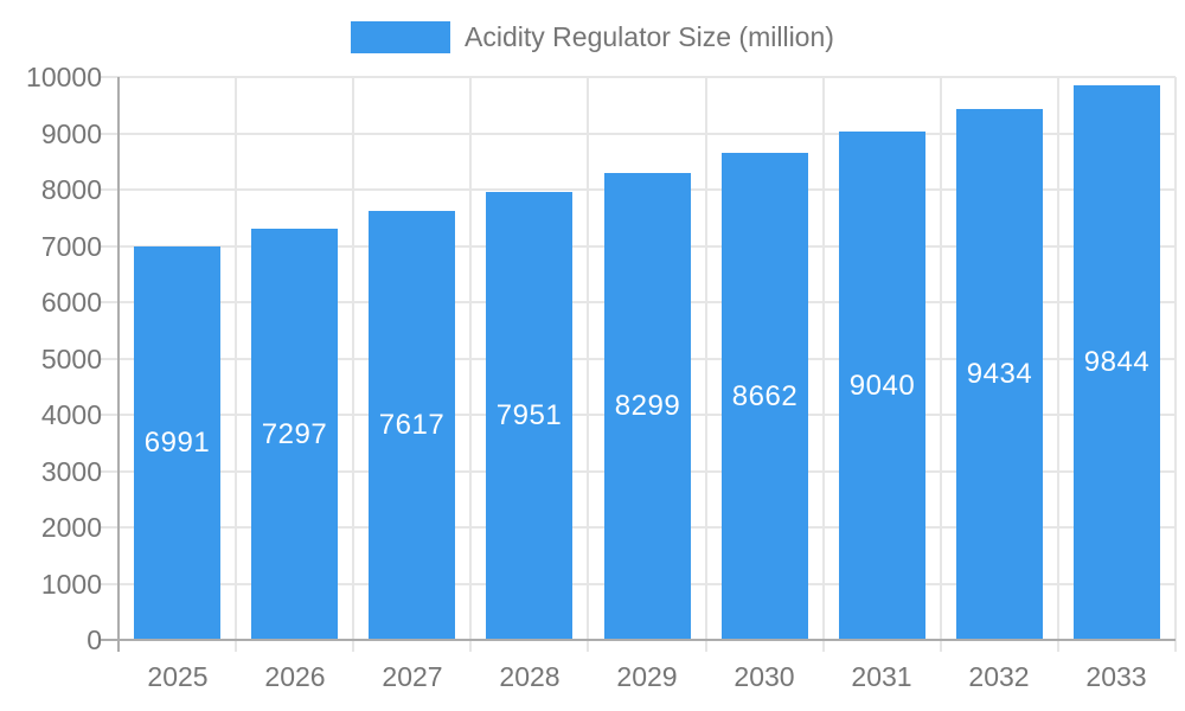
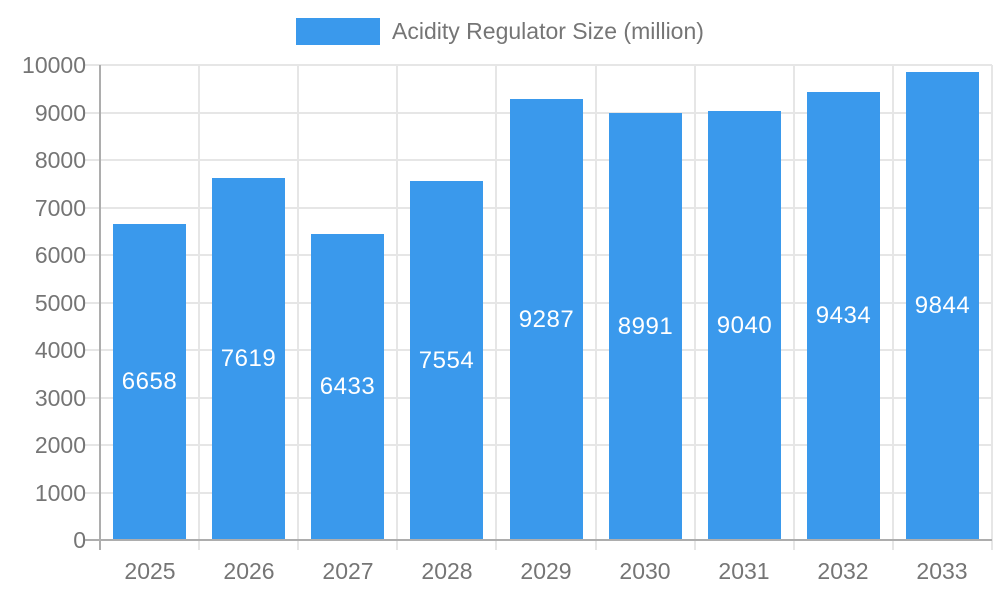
2025: 6991 -> 6658
2026: 7297 -> 7619
2027: 7617 -> 6433
2028: 7951 -> 7554
2029: 8299 -> 9287
2030: 8662 -> 8991
